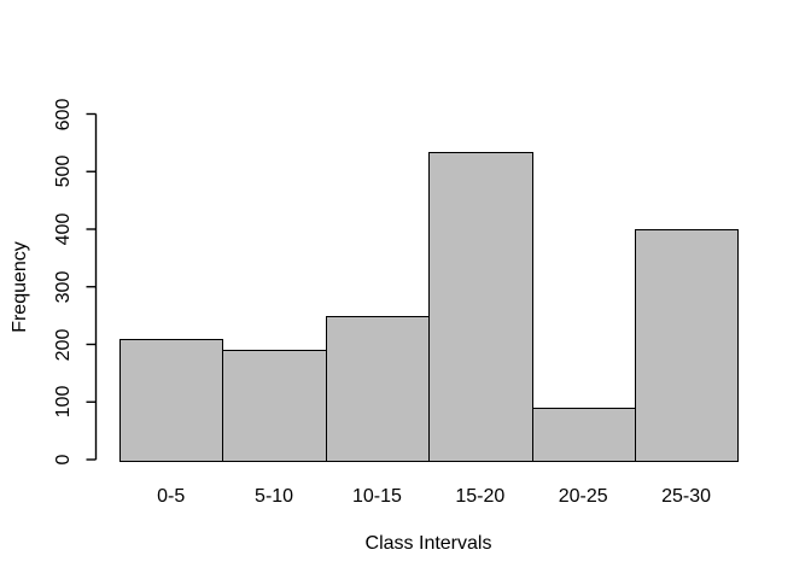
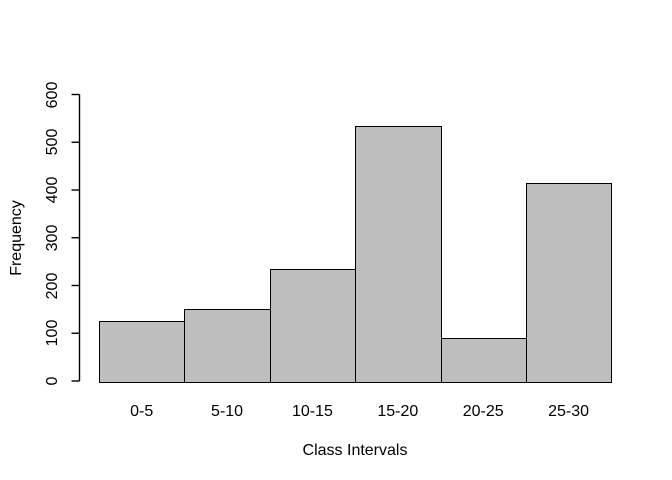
0-5: 210 -> 120
5-10: 190 -> 150
10-15: 250 -> 240
25-30: 400 -> 420
